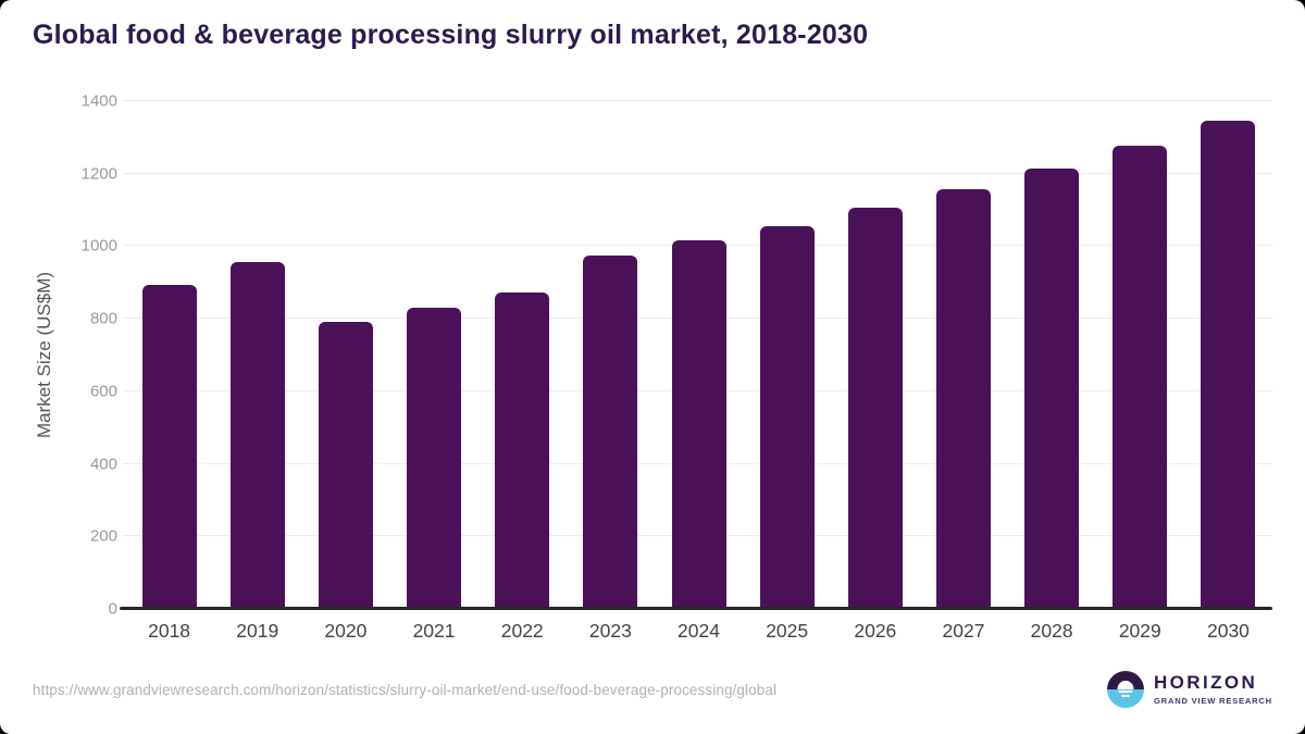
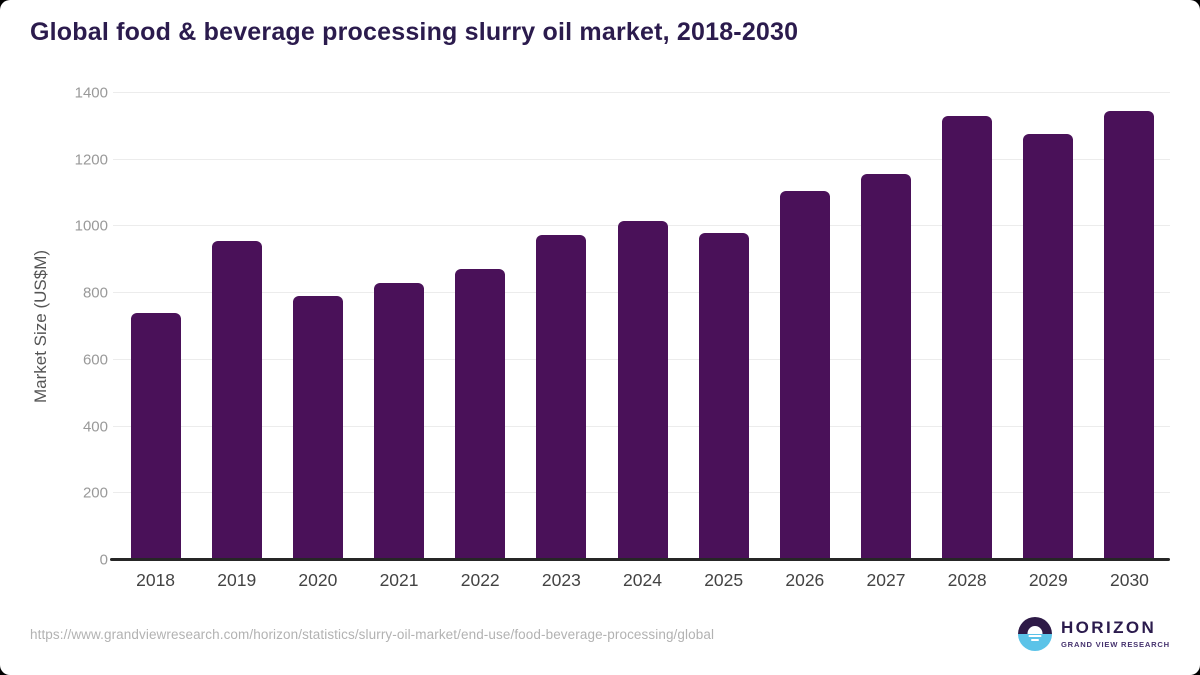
2018: 890 -> 740
2025: 1060 -> 980
2028: 1220 -> 1330
